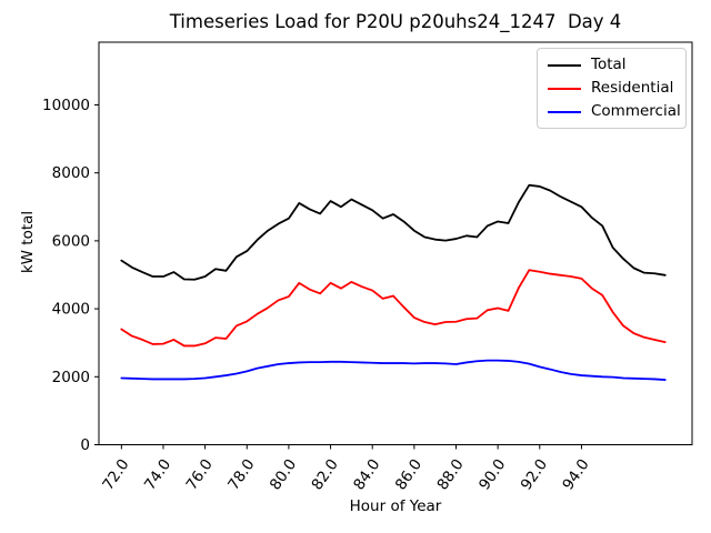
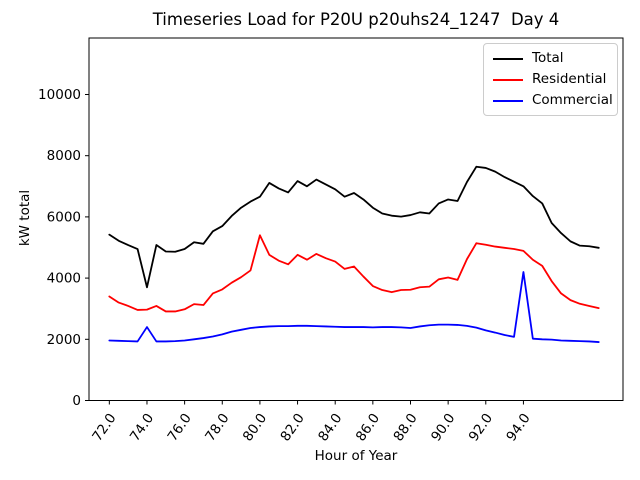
Total/74.0: 5000 -> 3700
Commercial/74.0: 1900 -> 2400
Residential/80.0: 4400 -> 5400
Commercial/94.0: 2000 -> 4200
